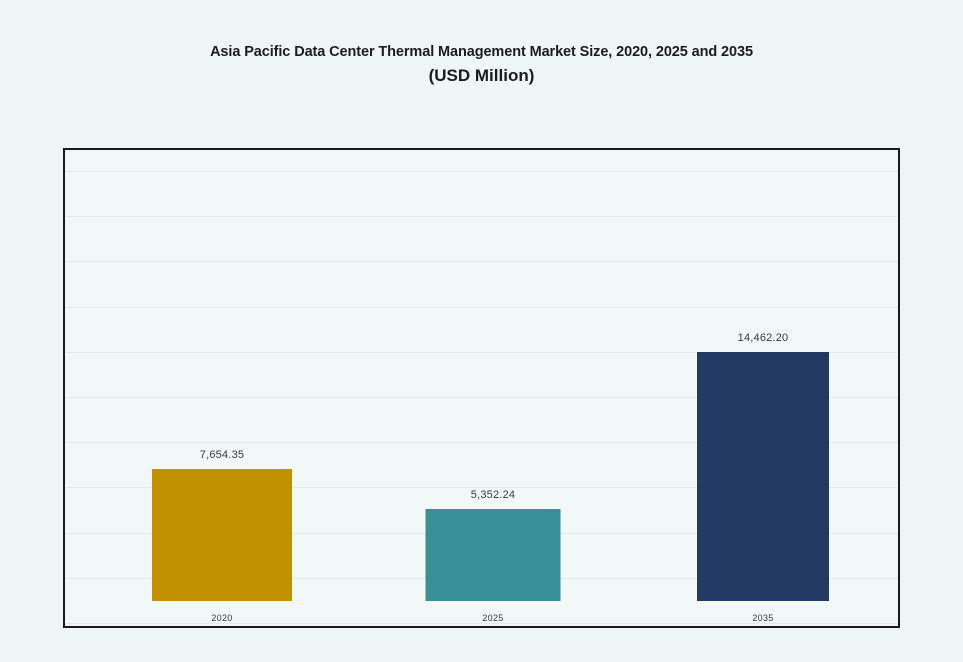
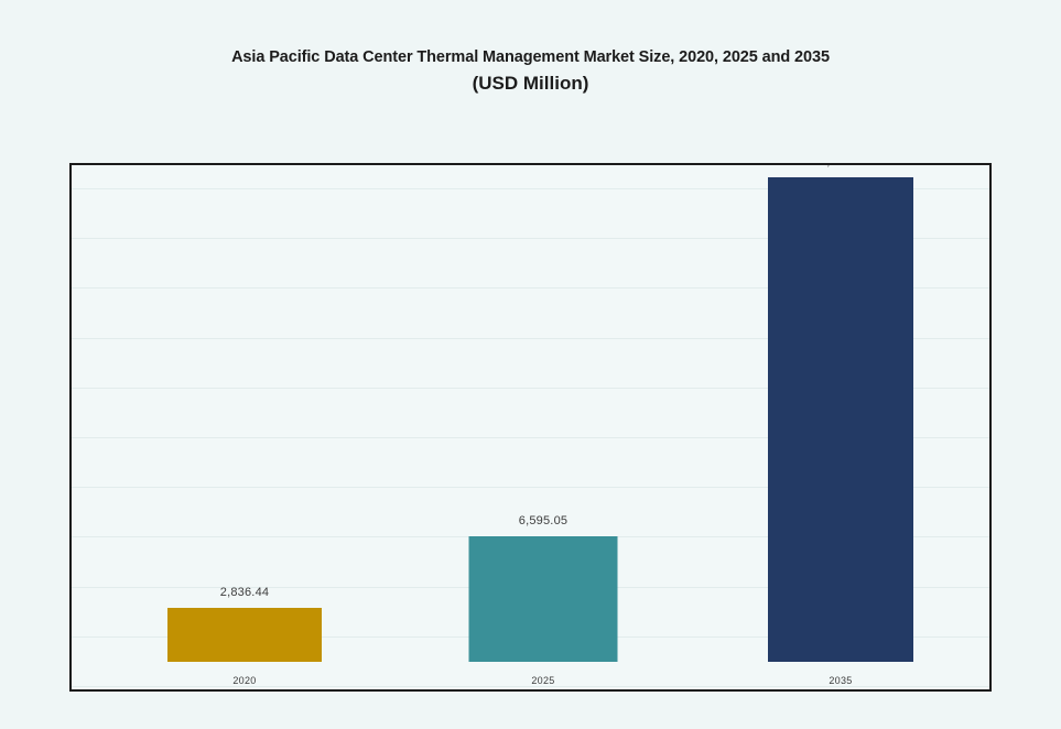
2020: 7,654.35 -> 2,836.44
2025: 5,352.24 -> 6,595.05
2035: 14,462.20 -> 25,526.88
